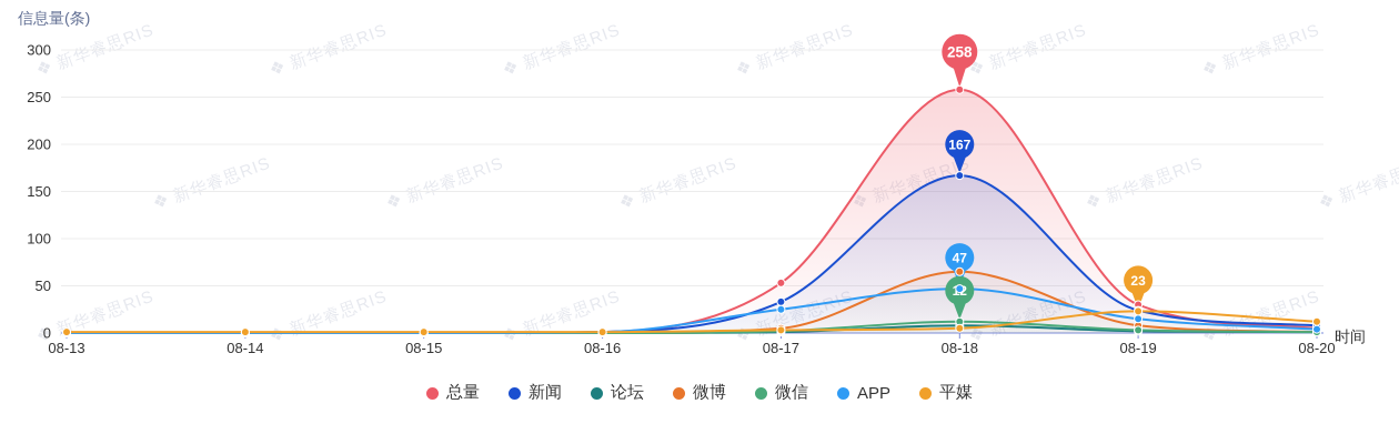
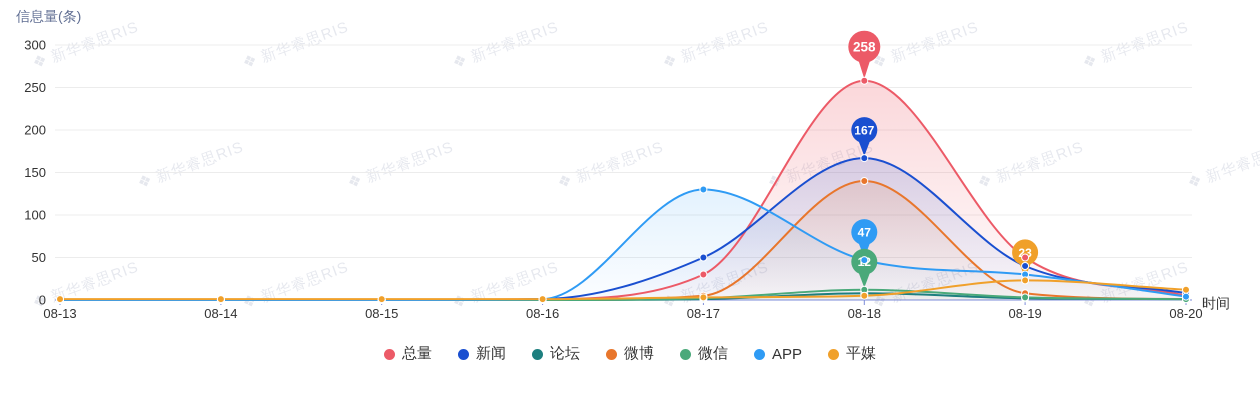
总量/08-17: 50 -> 30
新闻/08-17: 30 -> 50
APP/08-17: 20 -> 130
微博/08-18: 60 -> 140
总量/08-19: 30 -> 50
新闻/08-19: 20 -> 40
APP/08-19: 20 -> 30
